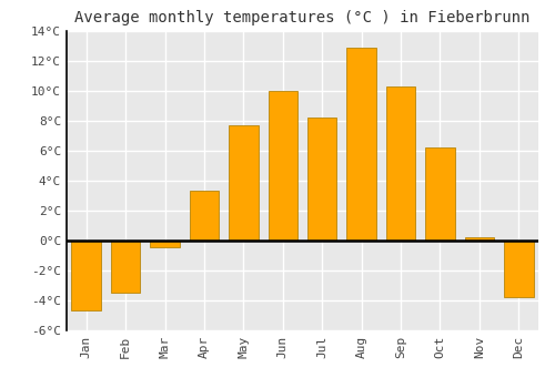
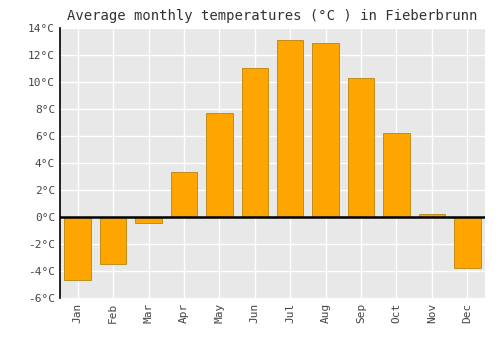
Jun: 10.0°C -> 11.0°C
Jul: 8.2°C -> 13.1°C
